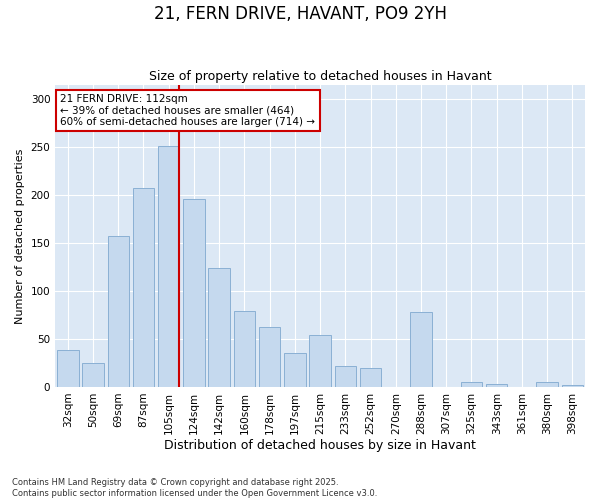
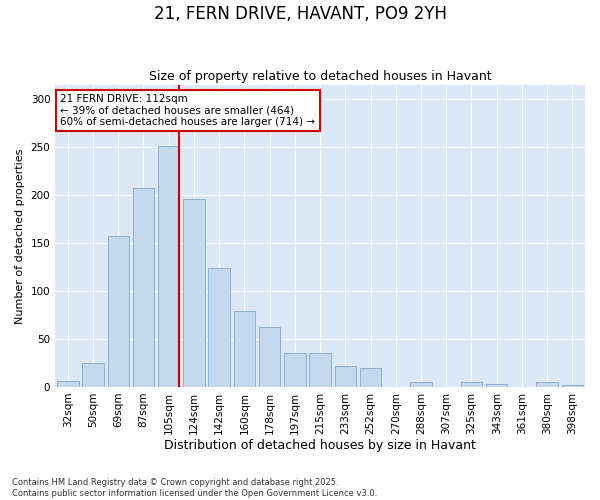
32sqm: 38 -> 6
215sqm: 54 -> 35
288sqm: 78 -> 5
